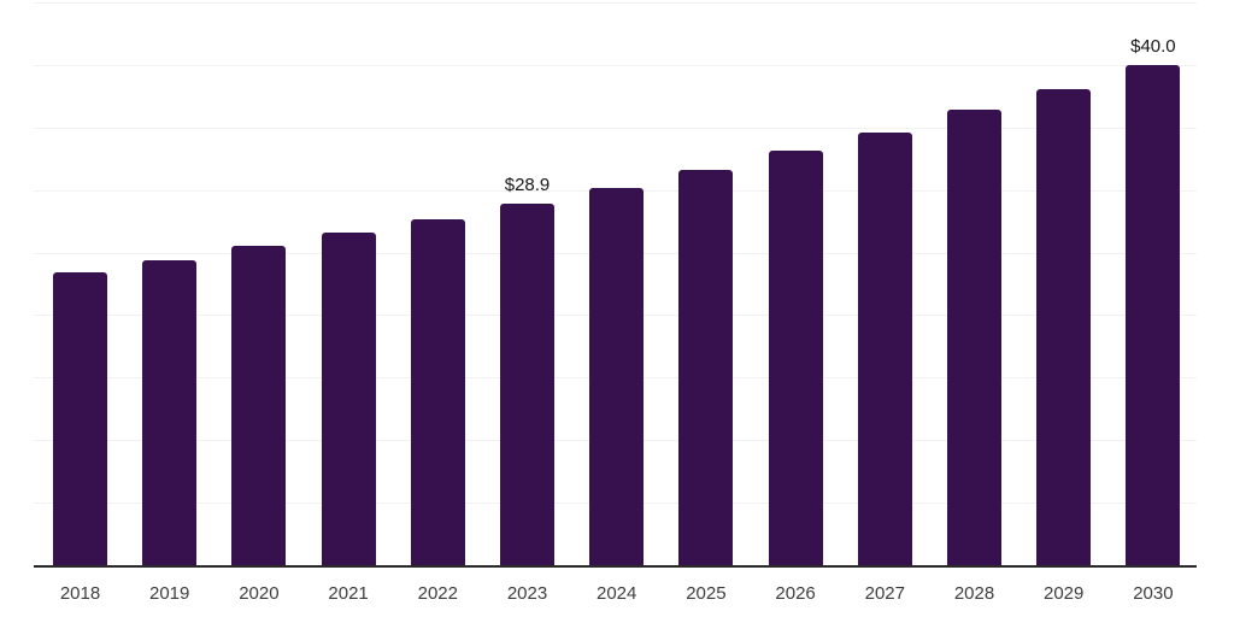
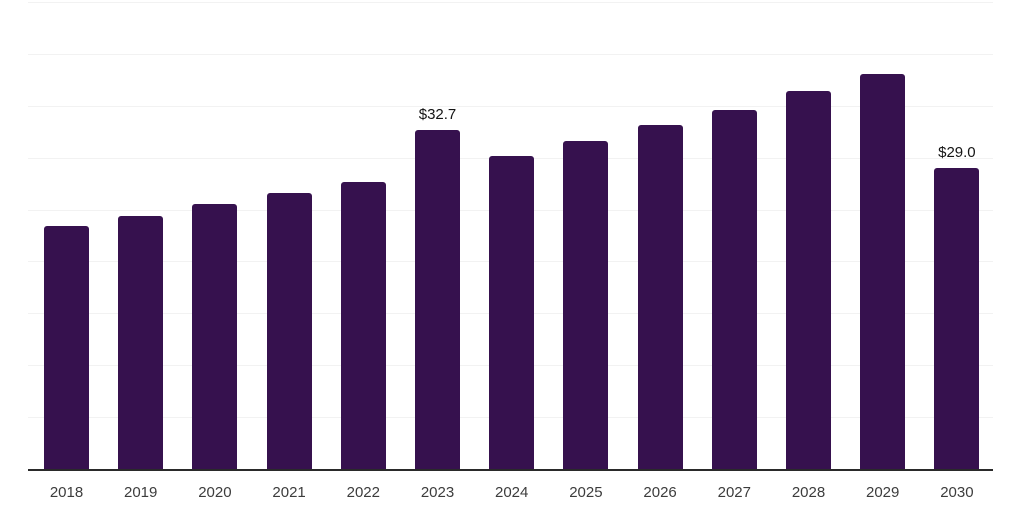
2023: $28.9 -> $32.7
2030: $40.0 -> $29.0
